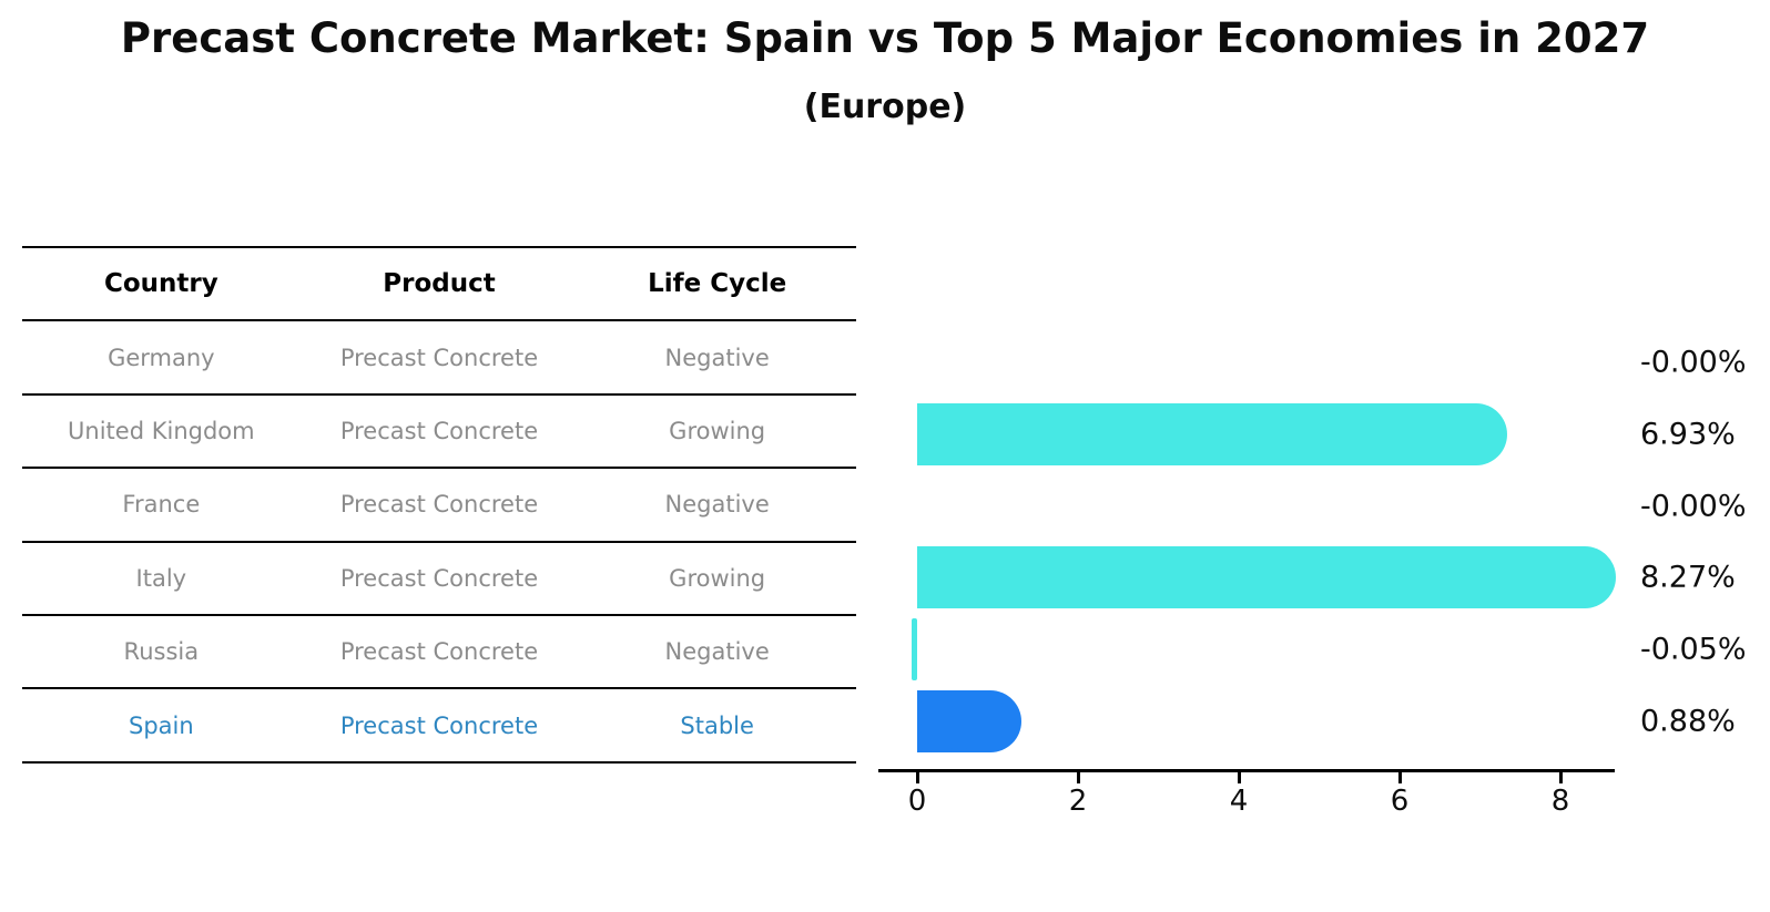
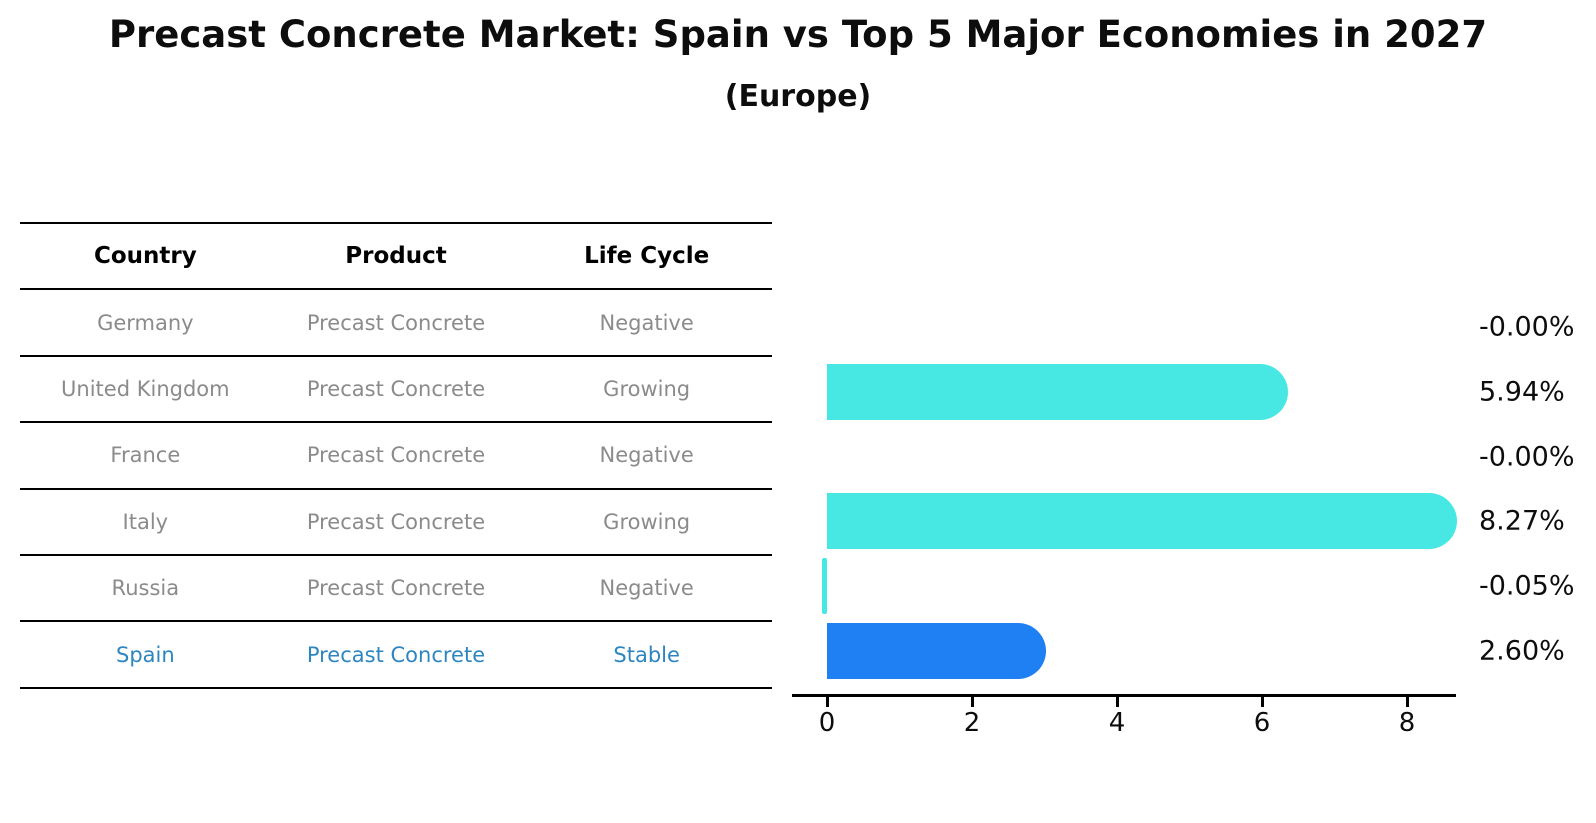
United Kingdom: 6.93% -> 5.94%
Spain: 0.88% -> 2.60%
